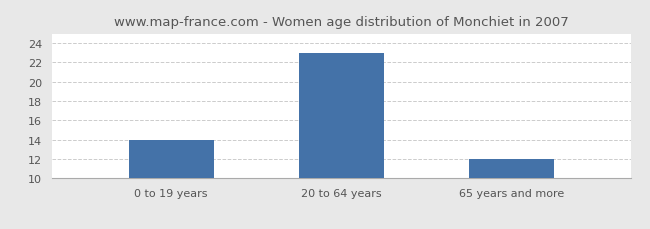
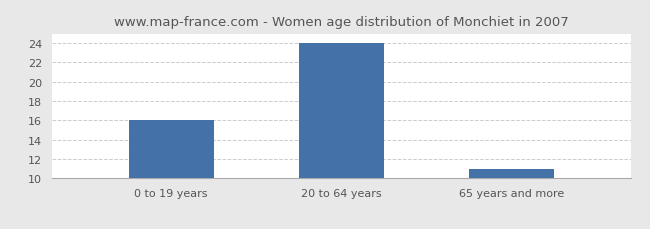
0 to 19 years: 14 -> 16
20 to 64 years: 23 -> 24
65 years and more: 12 -> 11
